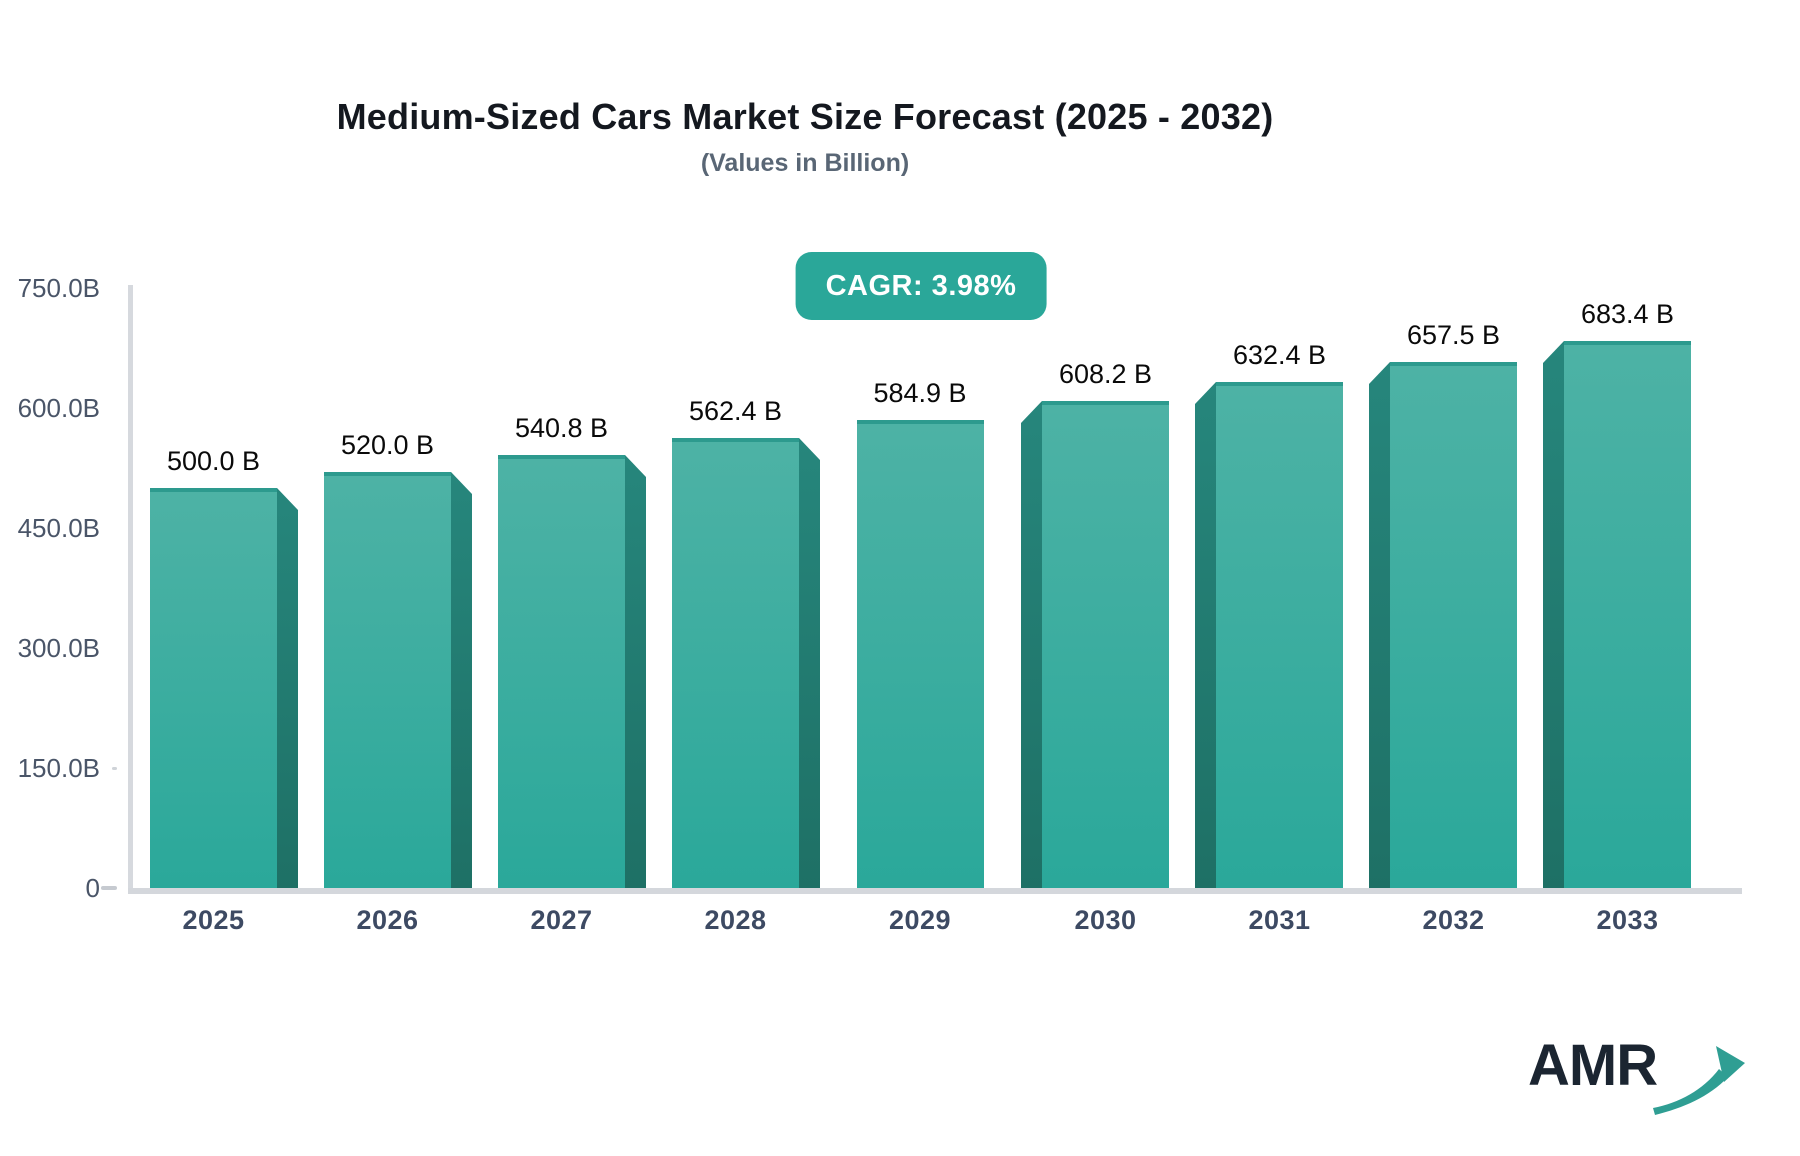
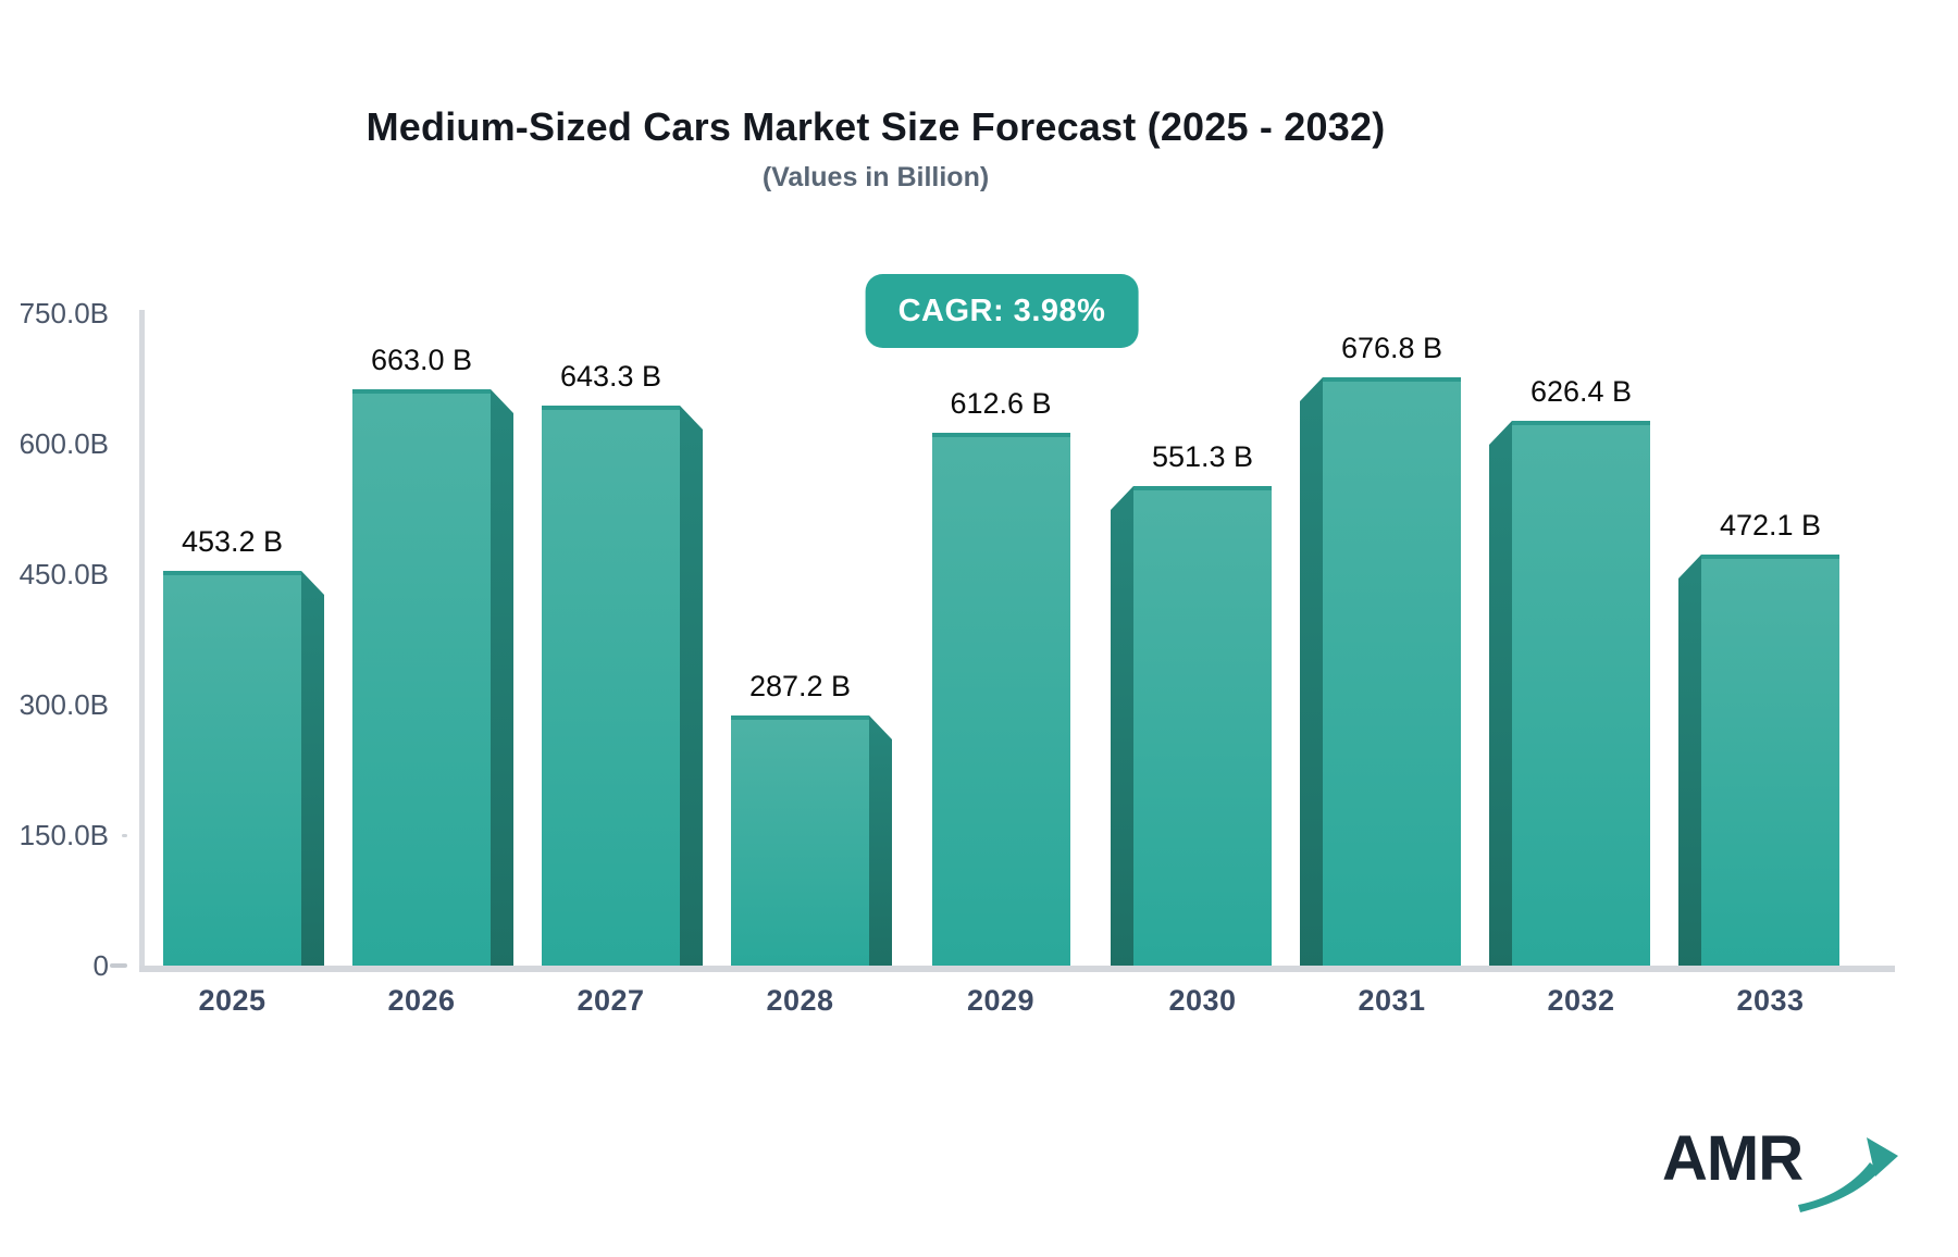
2025: 500.0 -> 453.2
2026: 520.0 -> 663.0
2027: 540.8 -> 643.3
2028: 562.4 -> 287.2
2029: 584.9 -> 612.6
2030: 608.2 -> 551.3
2031: 632.4 -> 676.8
2032: 657.5 -> 626.4
2033: 683.4 -> 472.1
